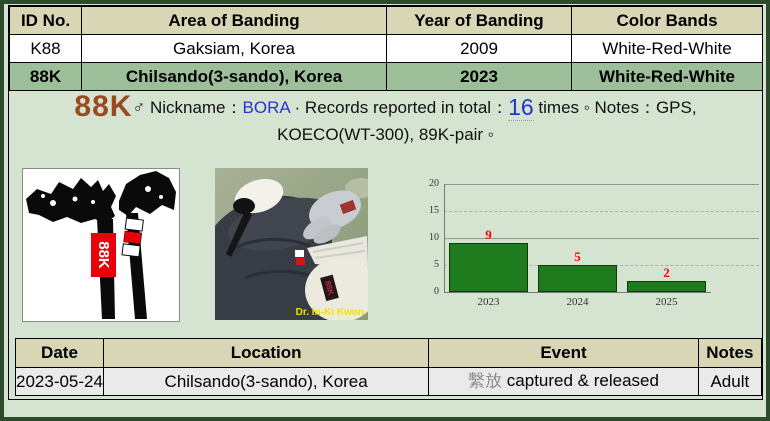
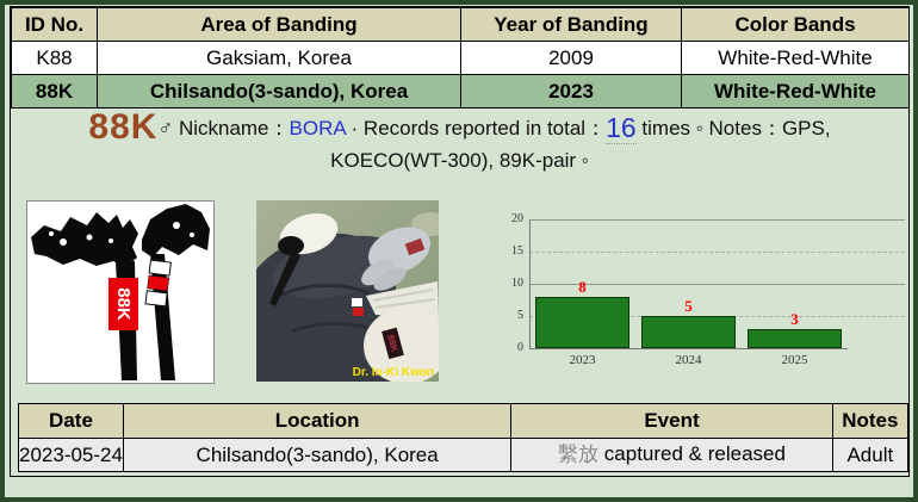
2023: 9 -> 8
2025: 2 -> 3
